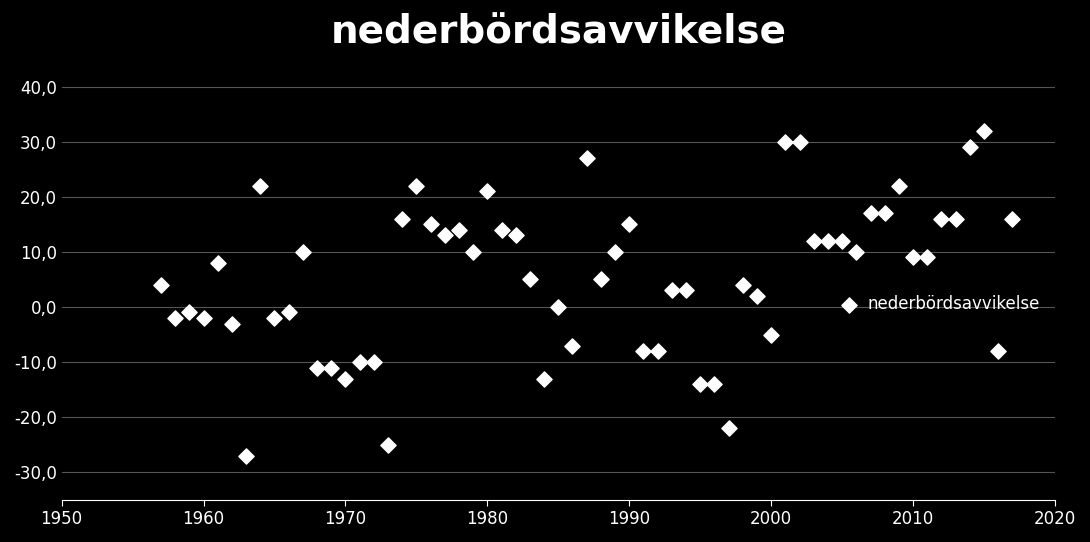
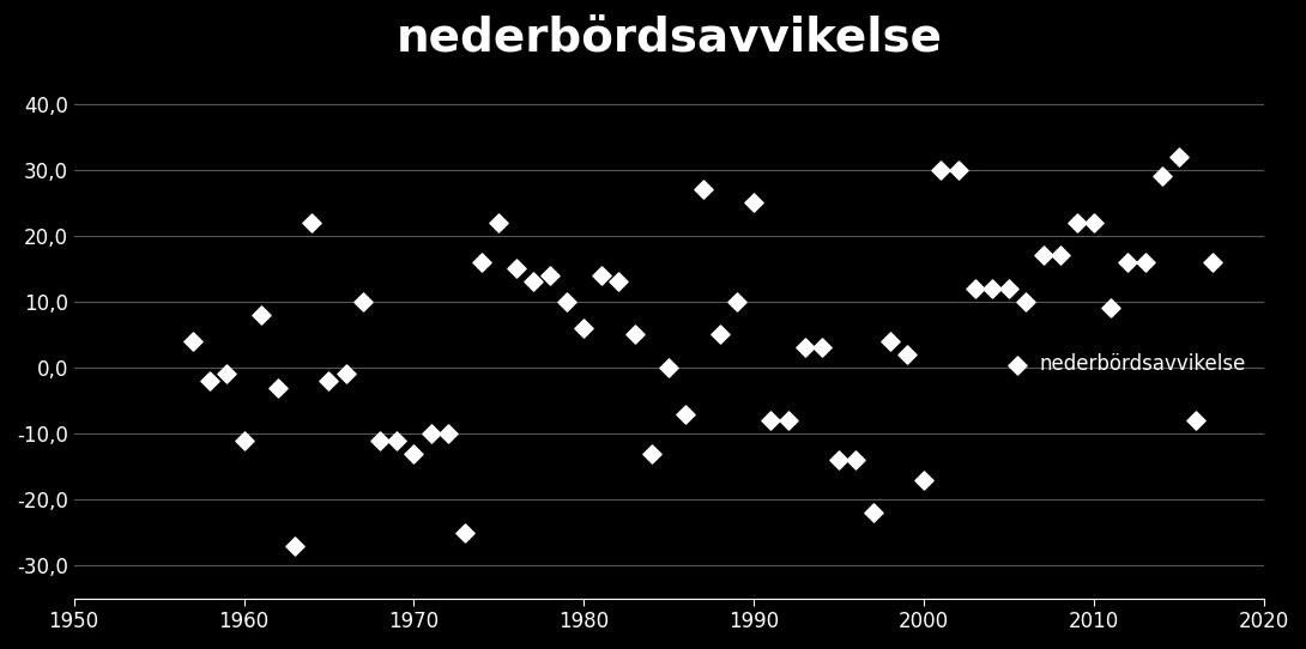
1960: -2 -> -11
1980: 21 -> 6
1990: 15 -> 25
2000: -5 -> -17
2010: 9 -> 22
